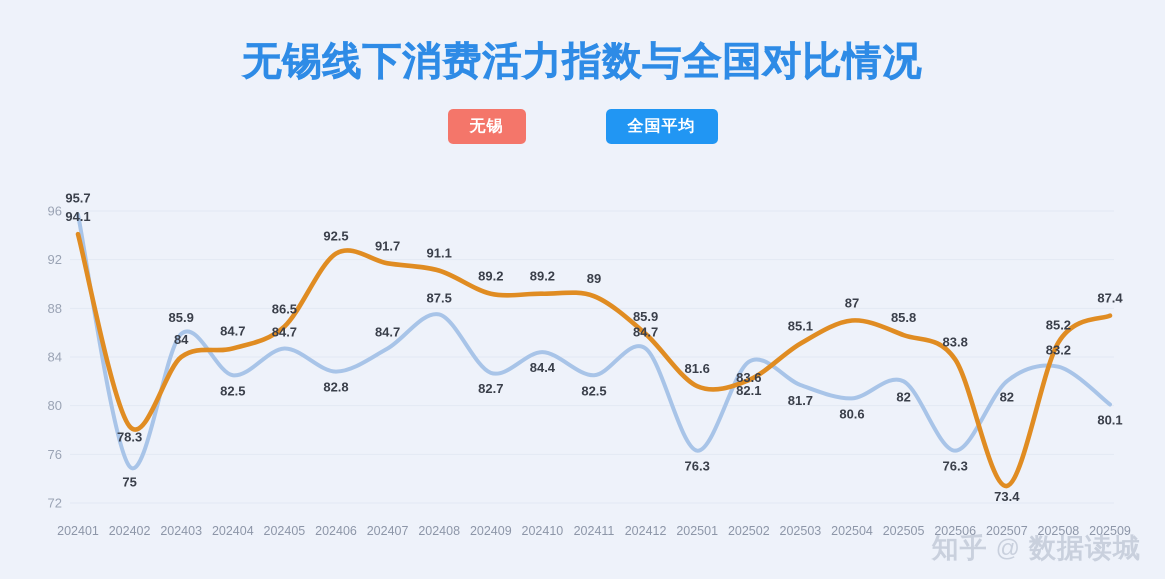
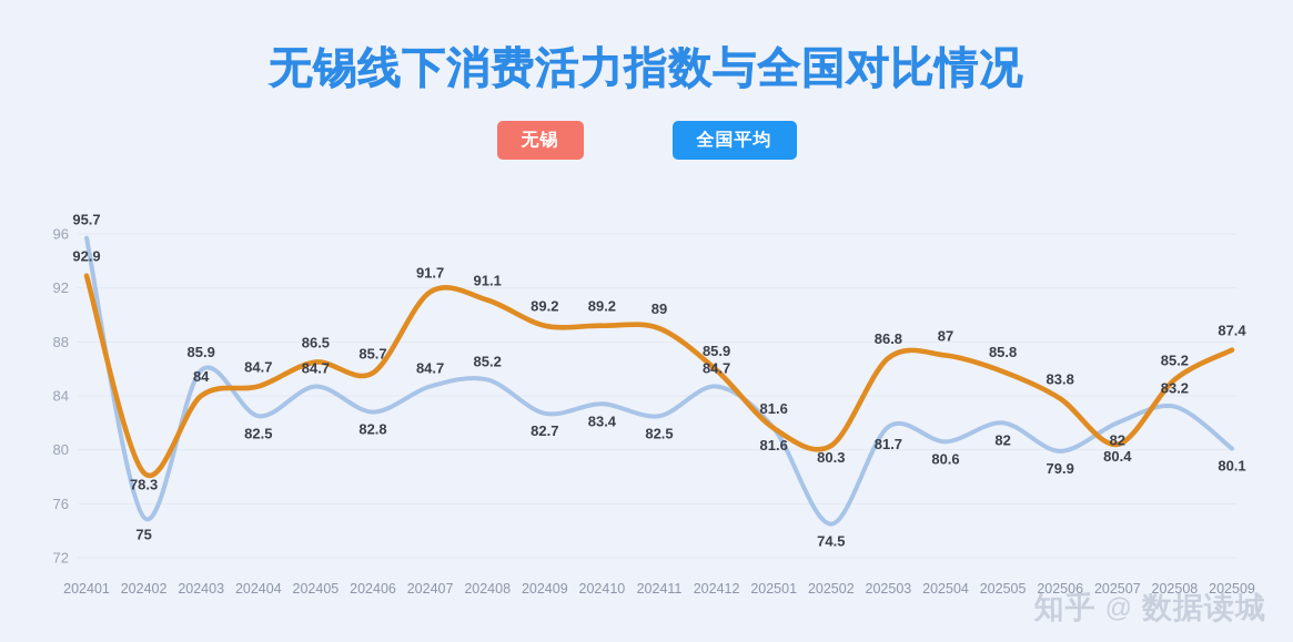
无锡/202401: 94.1 -> 92.9
无锡/202406: 92.5 -> 85.7
全国平均/202408: 87.5 -> 85.2
全国平均/202410: 84.4 -> 83.4
全国平均/202501: 76.3 -> 81.6
无锡/202502: 82.1 -> 80.3
全国平均/202502: 83.6 -> 74.5
无锡/202503: 85.1 -> 86.8
全国平均/202506: 76.3 -> 79.9
无锡/202507: 73.4 -> 80.4
